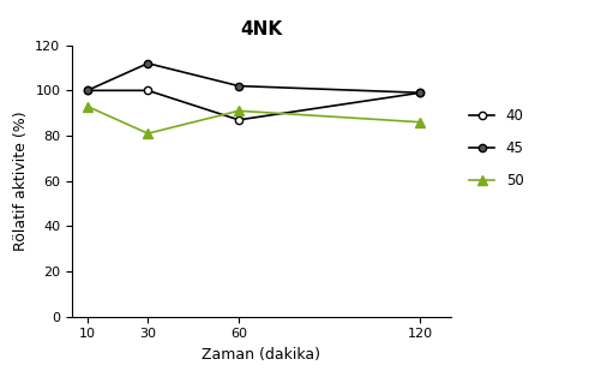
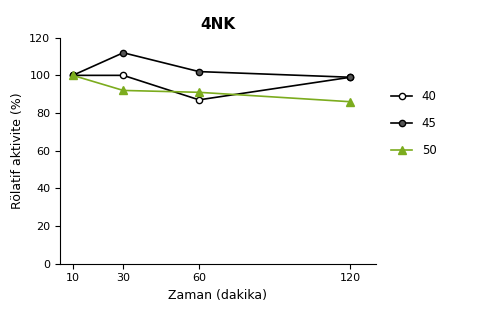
50/10: 93 -> 100
50/30: 81 -> 92
